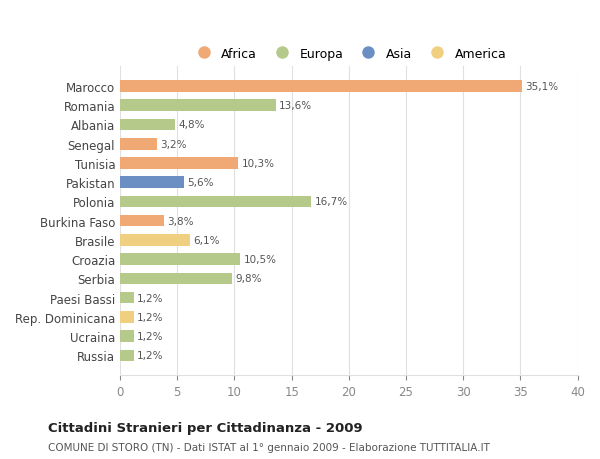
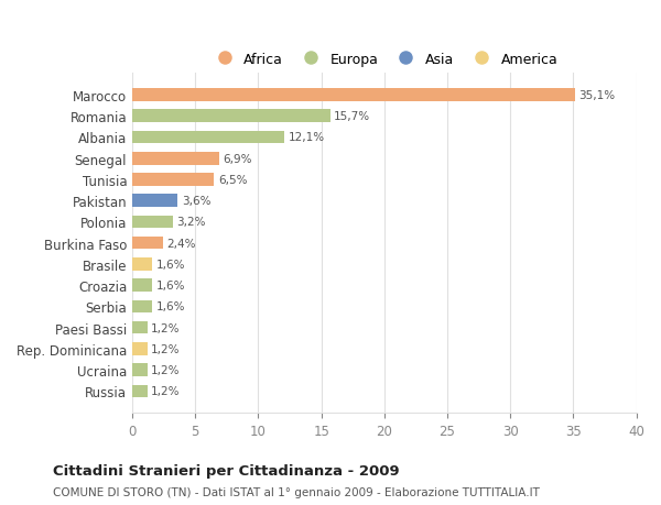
Romania: 13,6% -> 15,7%
Albania: 4,8% -> 12,1%
Senegal: 3,2% -> 6,9%
Tunisia: 10,3% -> 6,5%
Pakistan: 5,6% -> 3,6%
Polonia: 16,7% -> 3,2%
Burkina Faso: 3,8% -> 2,4%
Brasile: 6,1% -> 1,6%
Croazia: 10,5% -> 1,6%
Serbia: 9,8% -> 1,6%
